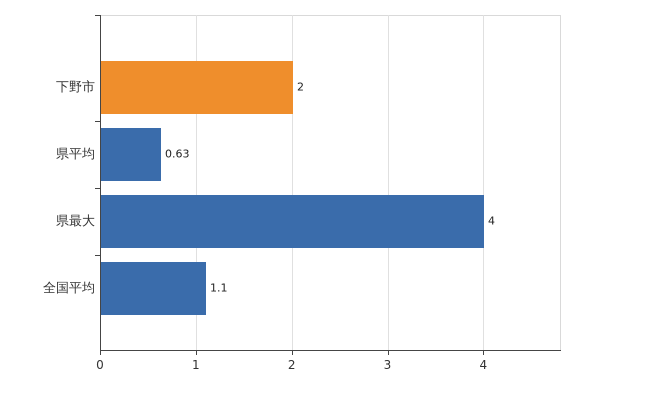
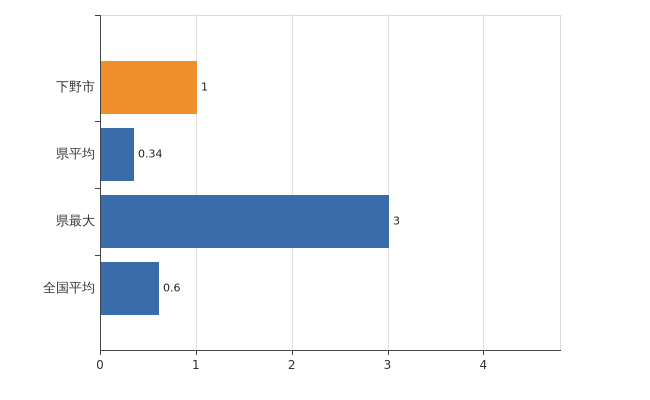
下野市: 2 -> 1
県平均: 0.63 -> 0.34
県最大: 4 -> 3
全国平均: 1.1 -> 0.6
